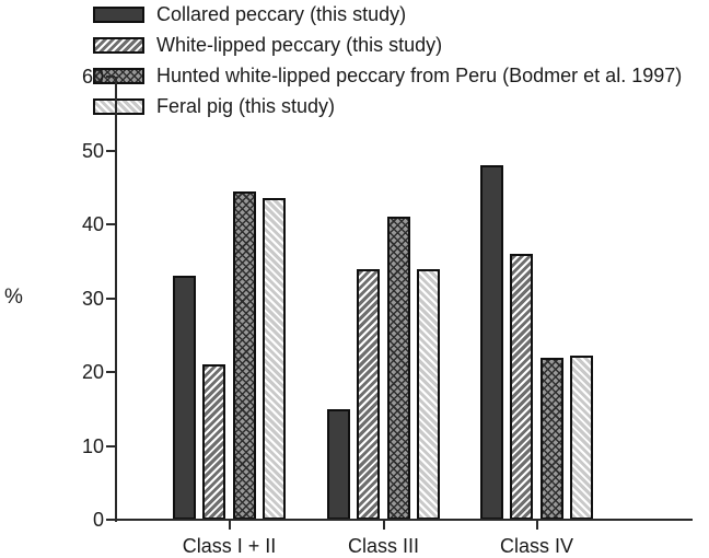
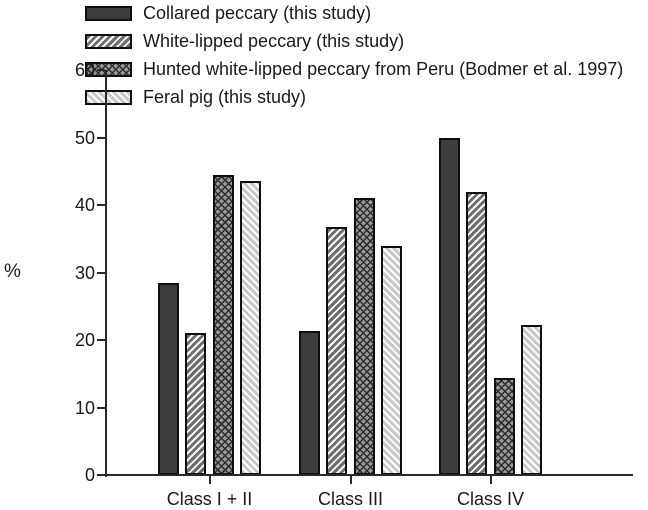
Collared peccary (this study)/Class I + II: 33 -> 28
Collared peccary (this study)/Class III: 15 -> 21
White-lipped peccary (this study)/Class III: 34 -> 37
Collared peccary (this study)/Class IV: 48 -> 50
White-lipped peccary (this study)/Class IV: 36 -> 42
Hunted white-lipped peccary from Peru (Bodmer et al. 1997)/Class IV: 22 -> 14
